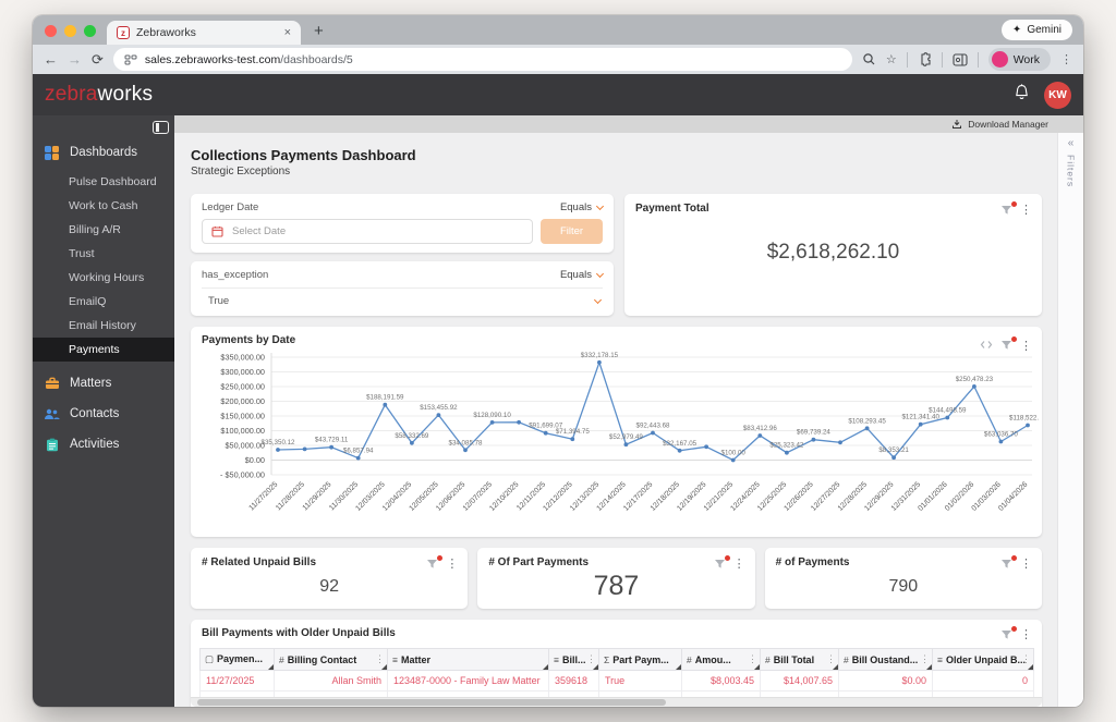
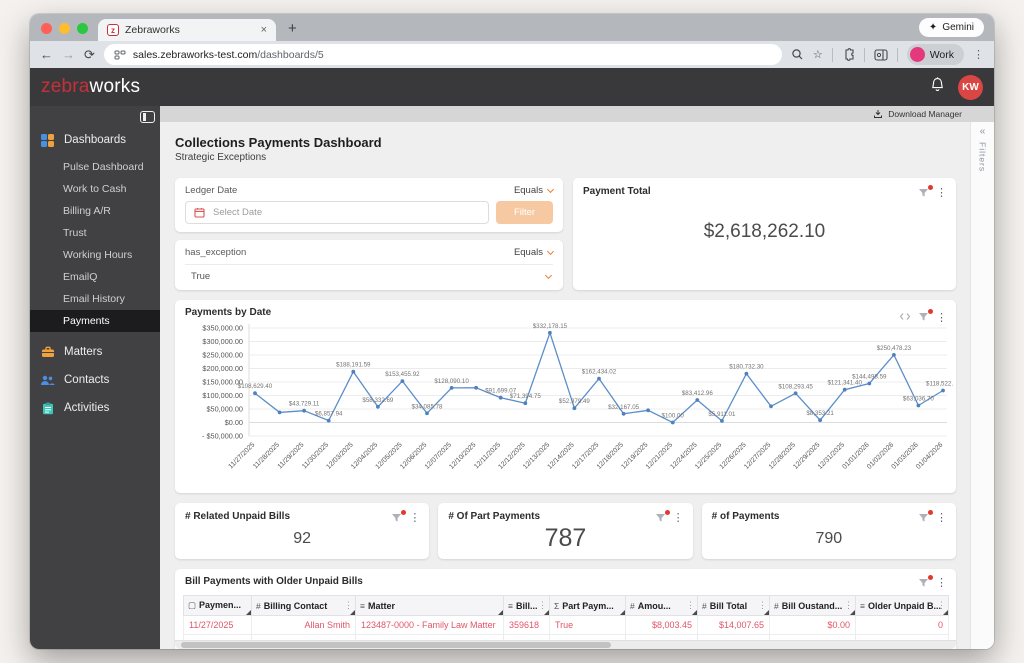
11/27/2025: $35,350.12 -> $108,629.40
12/17/2025: $92,443.68 -> $162,434.02
12/25/2025: $25,323.42 -> $5,911.01
12/26/2025: $69,739.24 -> $180,732.30
